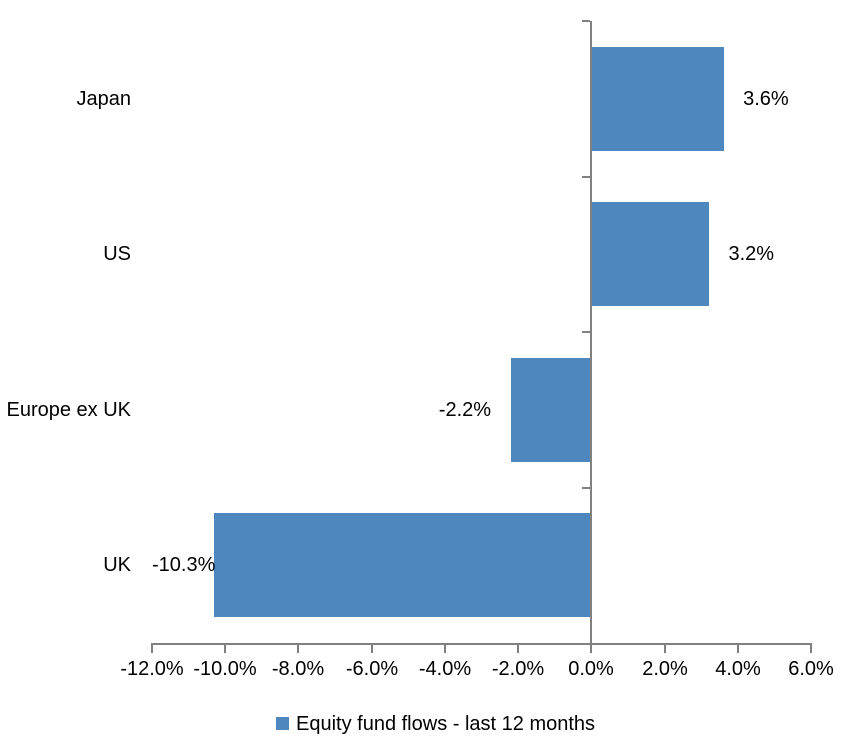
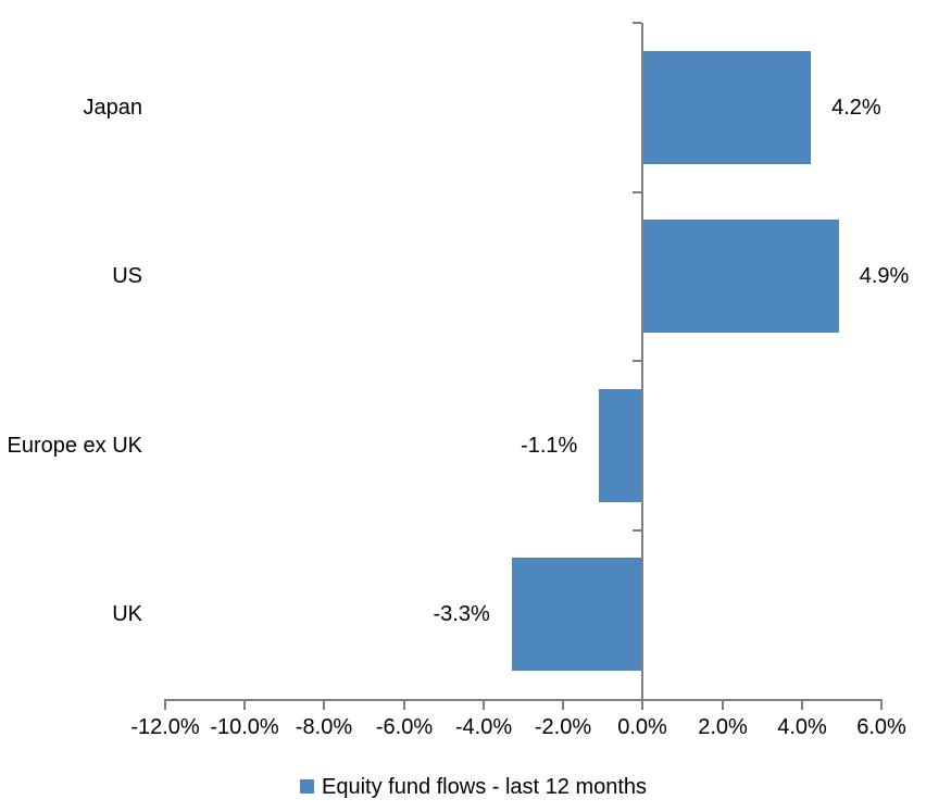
Japan: 3.6% -> 4.2%
US: 3.2% -> 4.9%
Europe ex UK: -2.2% -> -1.1%
UK: -10.3% -> -3.3%
